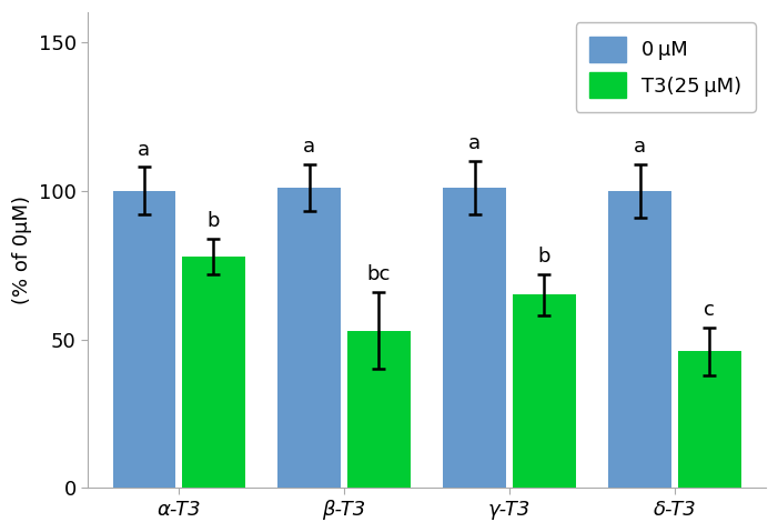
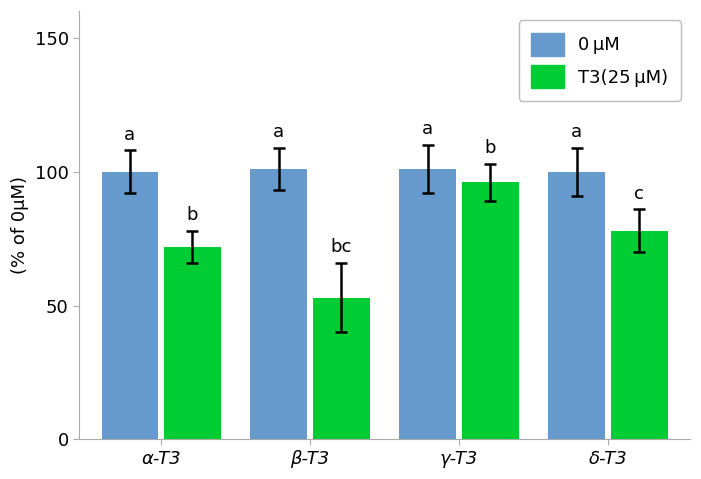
T3(25 μM)/α-T3: 78 -> 72
T3(25 μM)/γ-T3: 65 -> 96
T3(25 μM)/δ-T3: 46 -> 78
